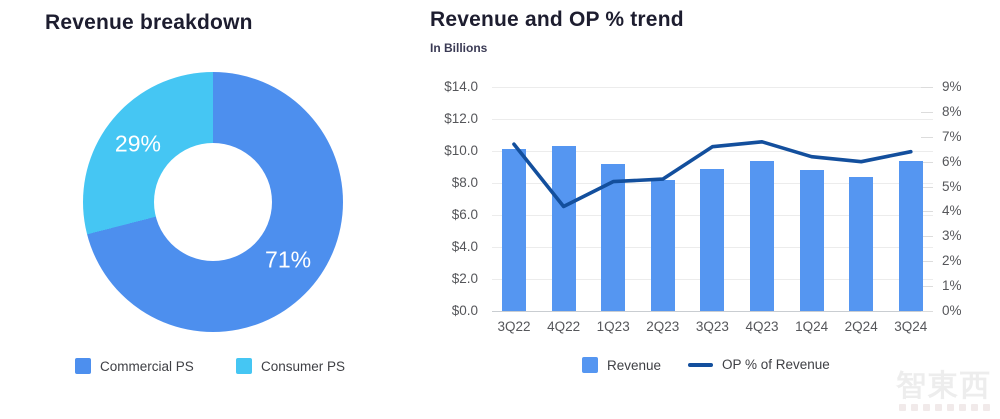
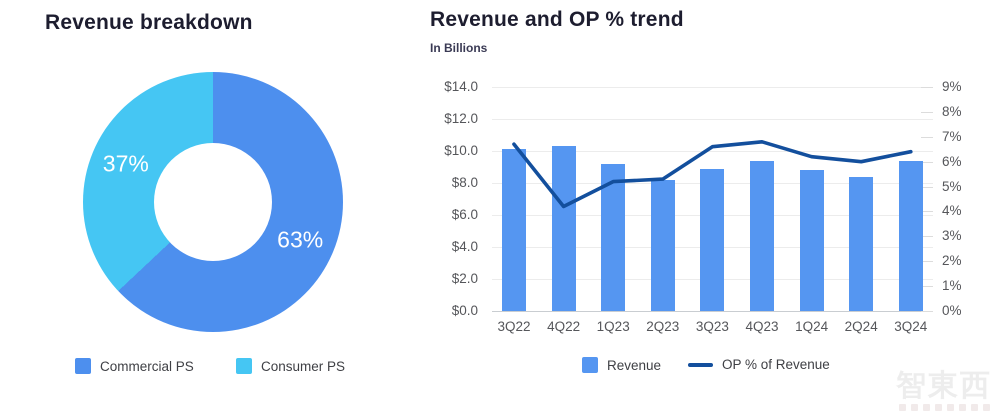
Revenue breakdown/Commercial PS: 71% -> 63%
Revenue breakdown/Consumer PS: 29% -> 37%
